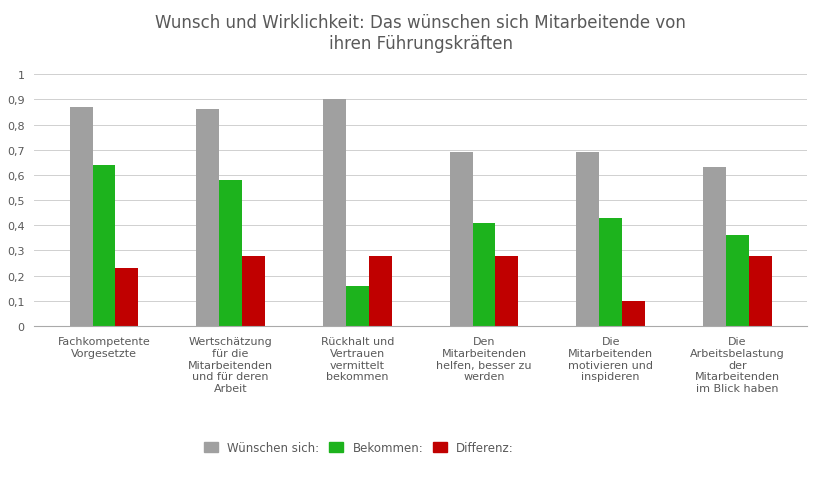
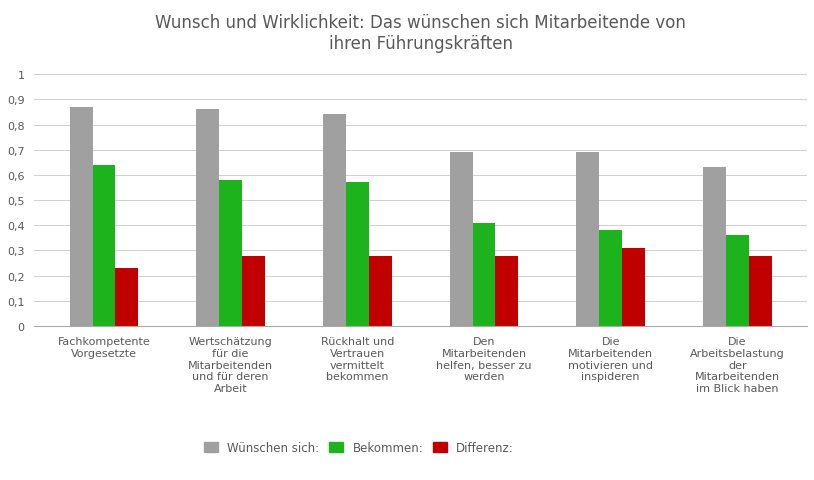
Wünschen sich:/Rückhalt und Vertrauen vermittelt bekommen: 0,90 -> 0,84
Bekommen:/Rückhalt und Vertrauen vermittelt bekommen: 0,16 -> 0,57
Bekommen:/Die Mitarbeitenden motivieren und inspideren: 0,43 -> 0,38
Differenz:/Die Mitarbeitenden motivieren und inspideren: 0,10 -> 0,31
